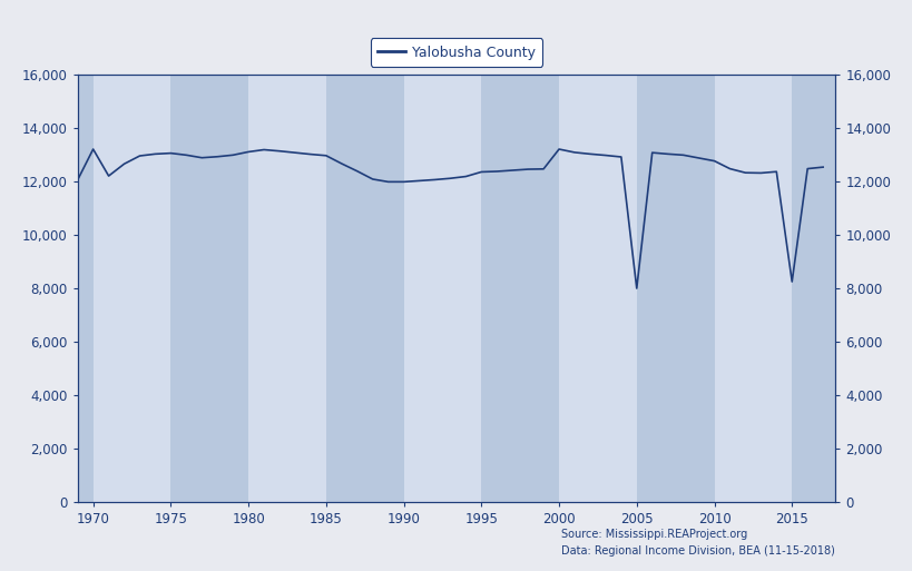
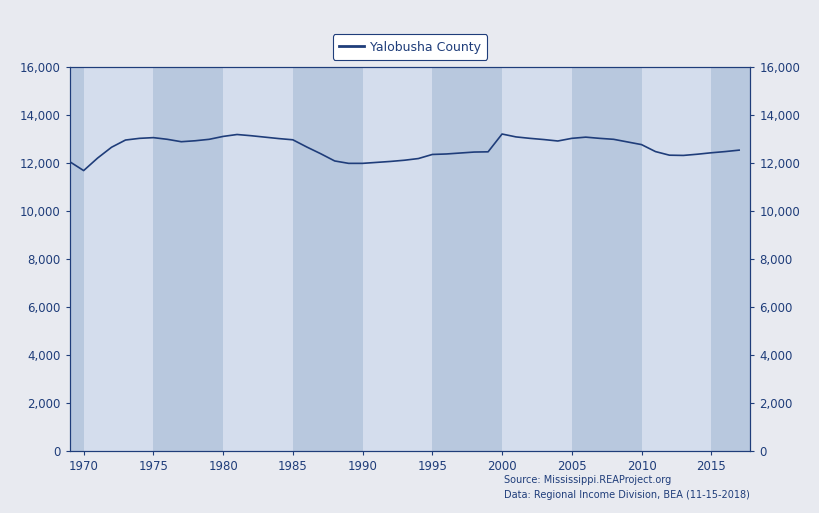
1970: 13,200 -> 11,680
2005: 8,000 -> 13,020
2015: 8,250 -> 12,420
